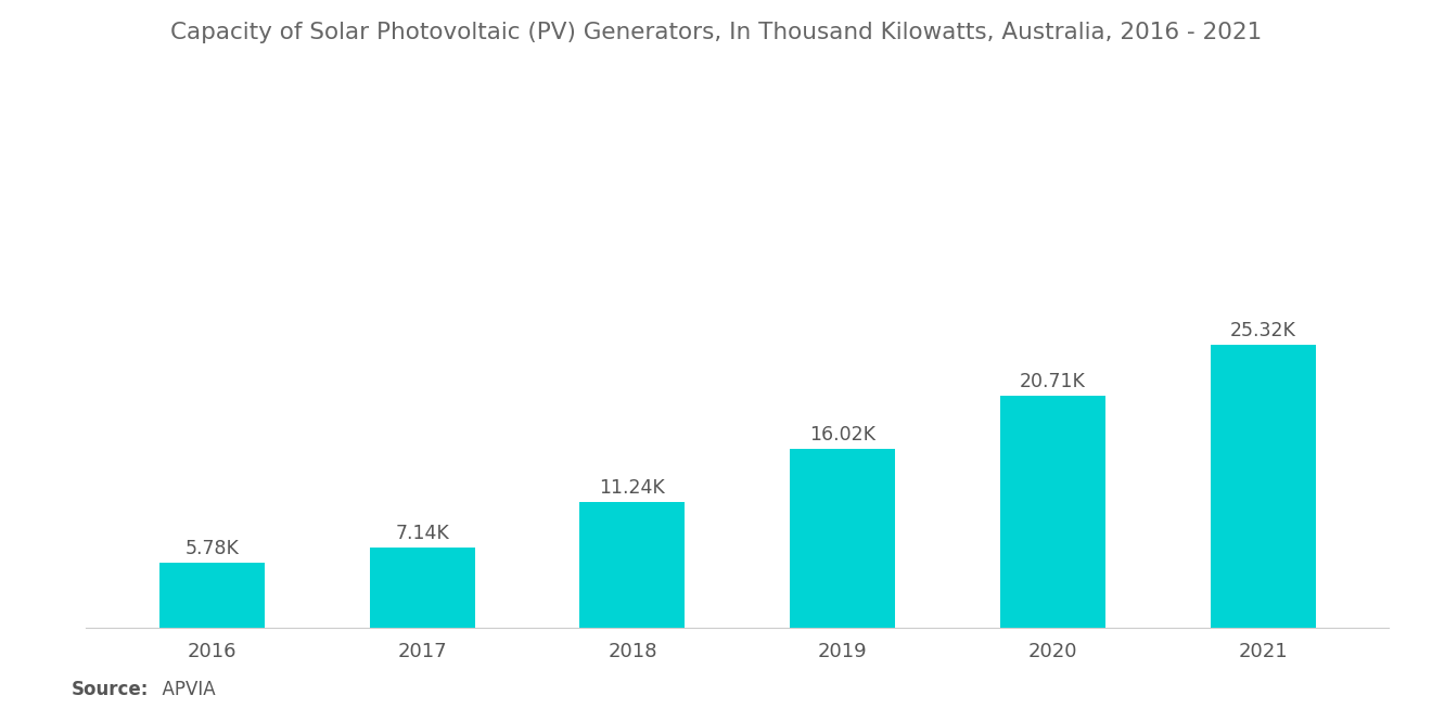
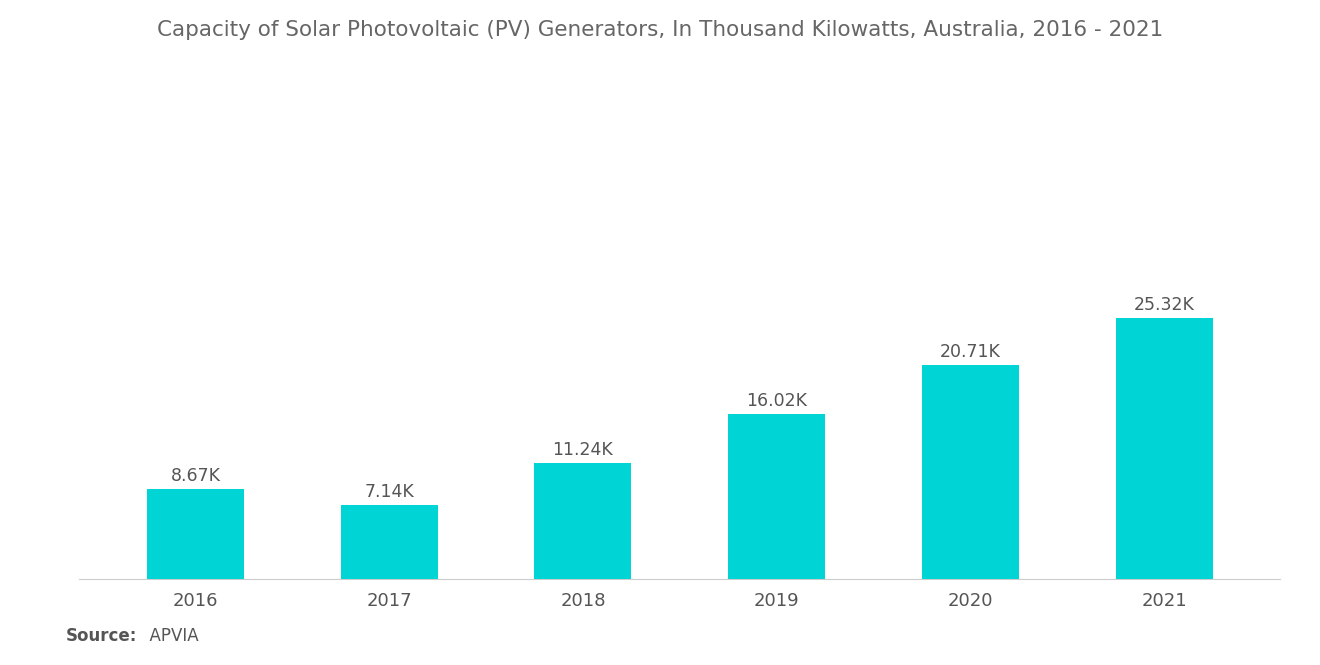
2016: 5.78K -> 8.67K
